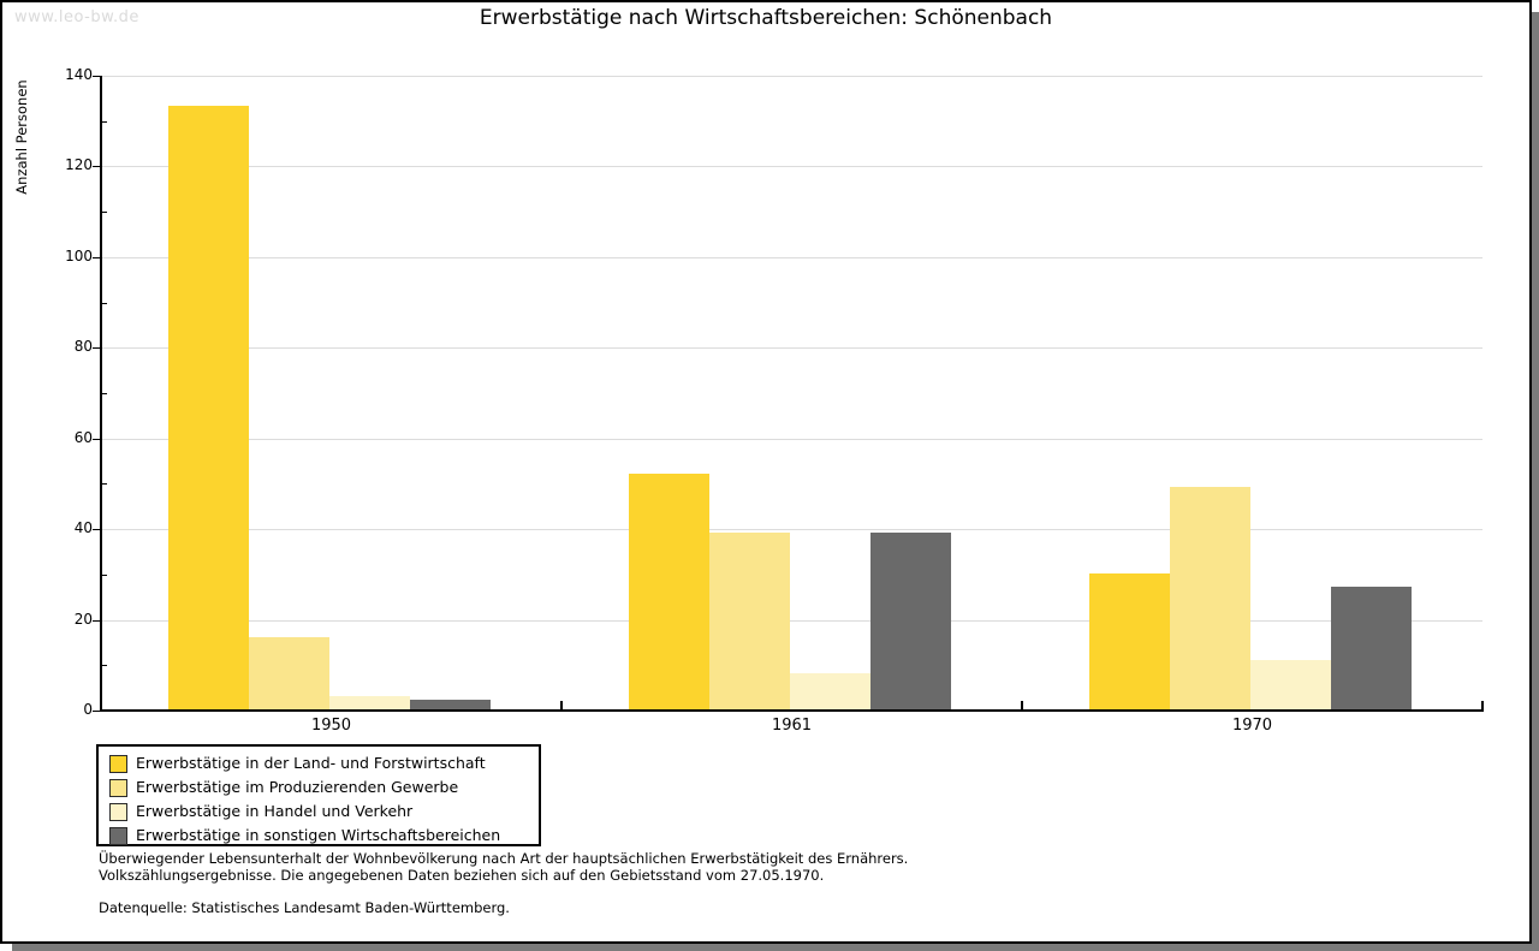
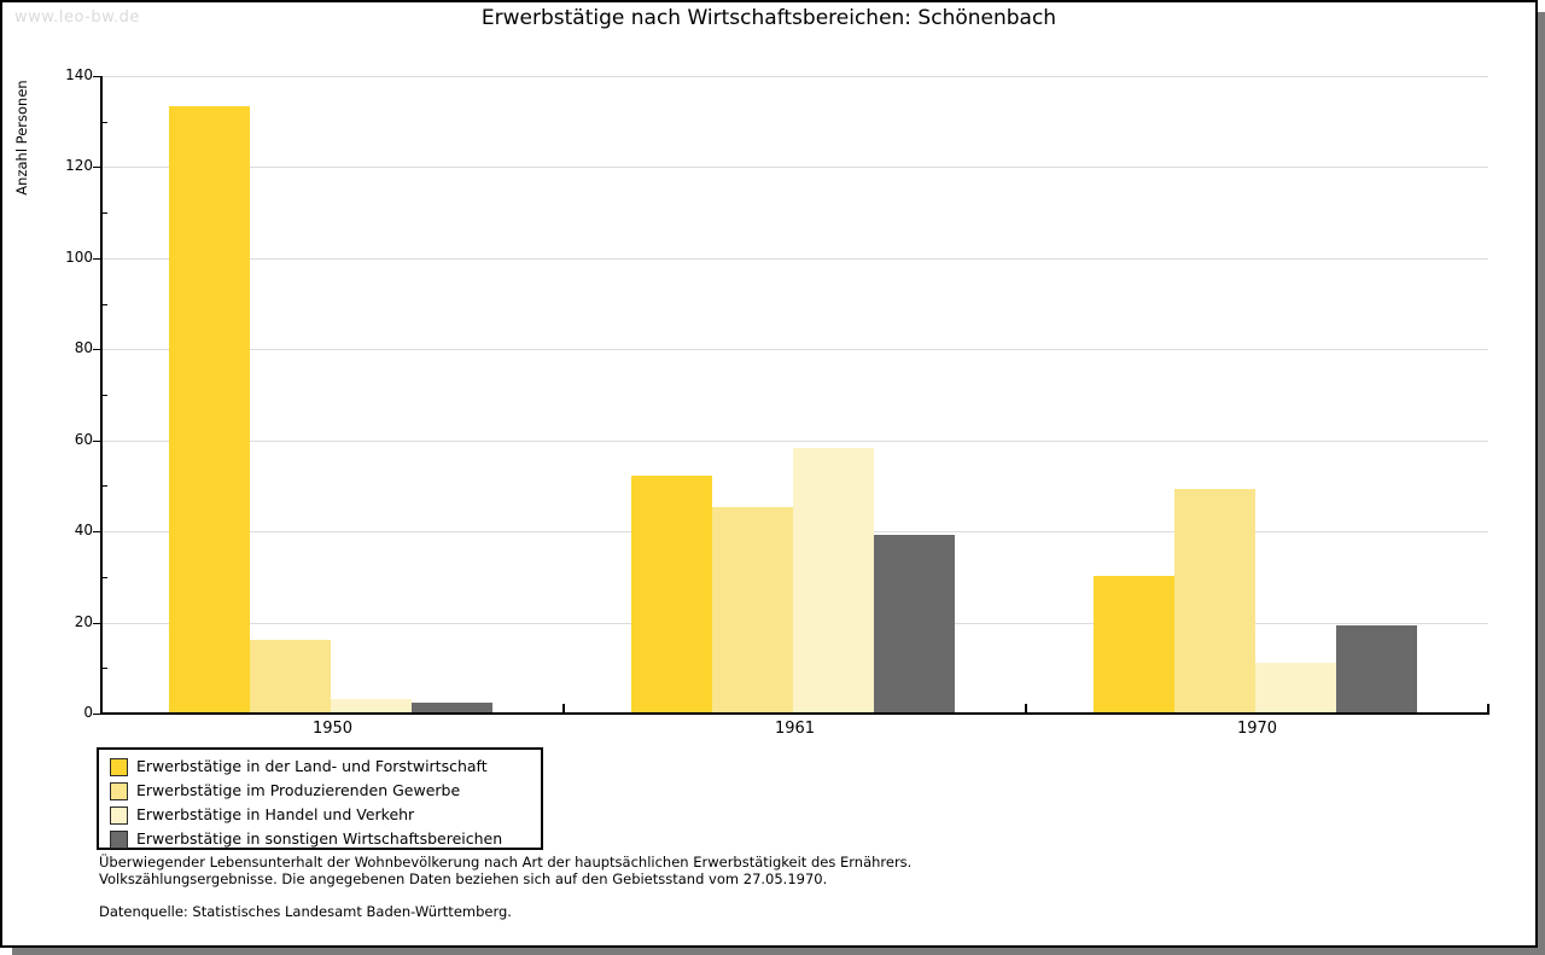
Erwerbstätige im Produzierenden Gewerbe/1961: 39 -> 45
Erwerbstätige in Handel und Verkehr/1961: 8 -> 58
Erwerbstätige in sonstigen Wirtschaftsbereichen/1970: 27 -> 19
